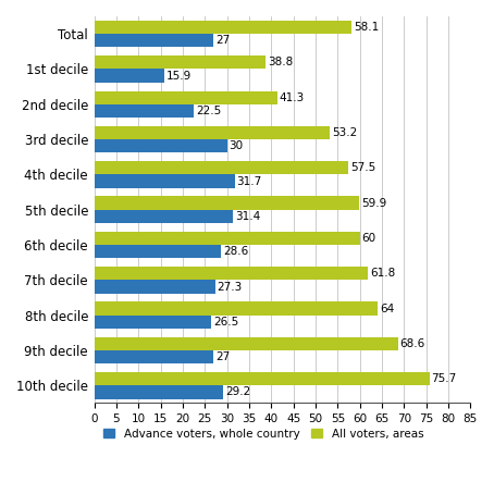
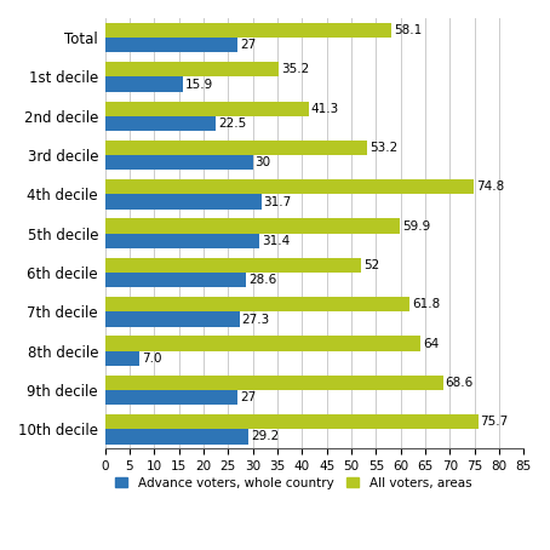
All voters, areas/1st decile: 38.8 -> 35.2
All voters, areas/4th decile: 57.5 -> 74.8
All voters, areas/6th decile: 60 -> 52
Advance voters, whole country/8th decile: 26.5 -> 7.0
